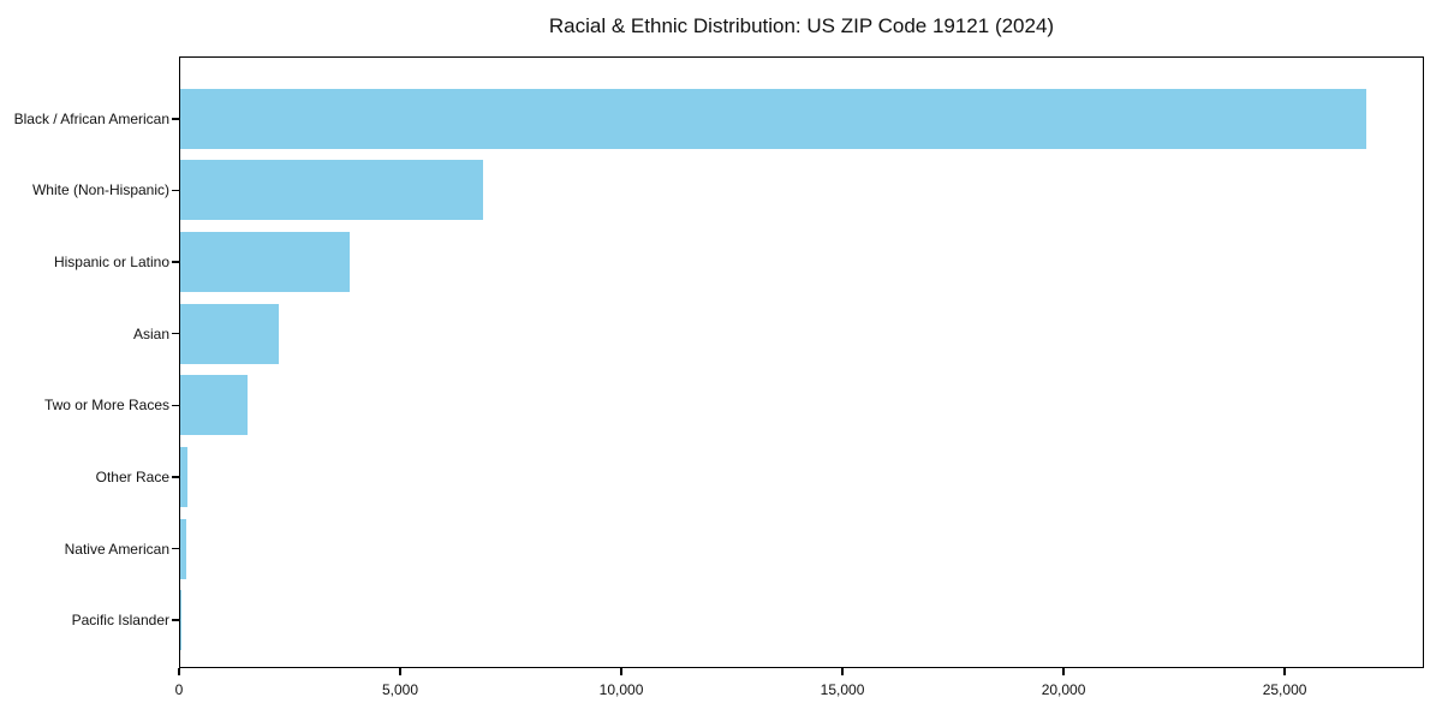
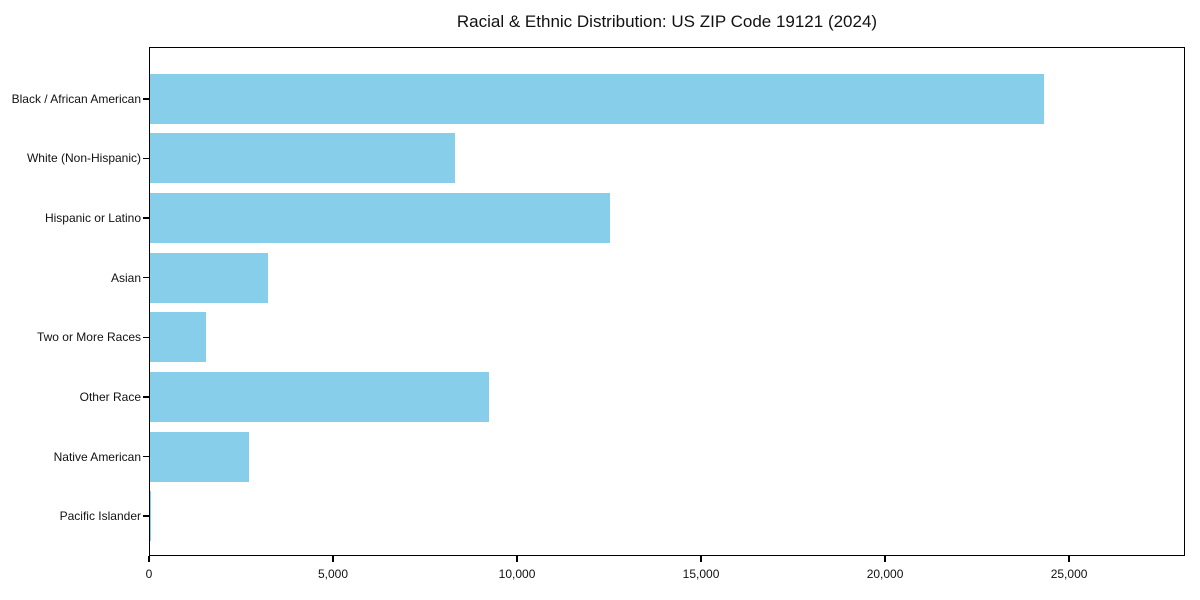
Black / African American: 26800 -> 24300
White (Non-Hispanic): 6900 -> 8300
Hispanic or Latino: 3800 -> 12500
Asian: 2200 -> 3200
Other Race: 200 -> 9200
Native American: 100 -> 2700
